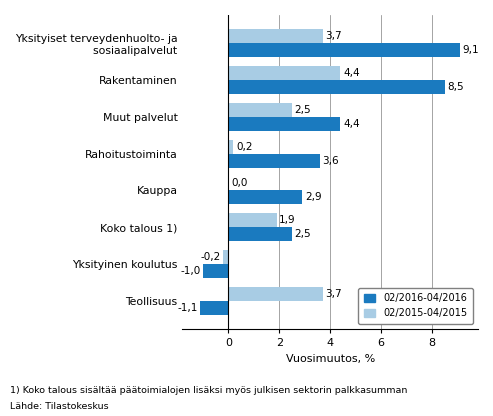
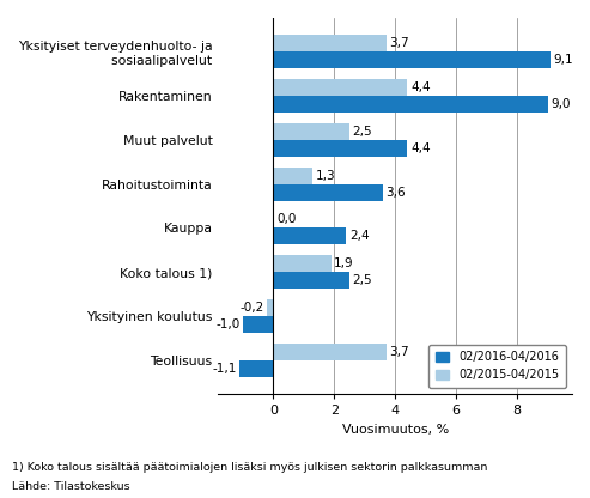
02/2016-04/2016/Rakentaminen: 8,5 -> 9,0
02/2015-04/2015/Rahoitustoiminta: 0,2 -> 1,3
02/2016-04/2016/Kauppa: 2,9 -> 2,4
